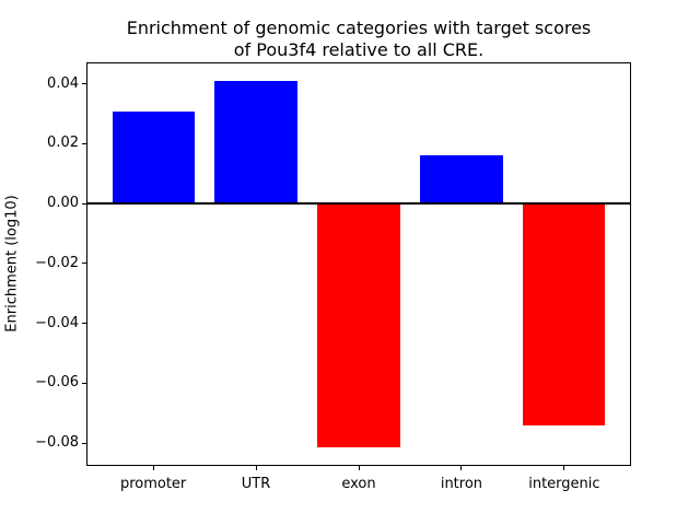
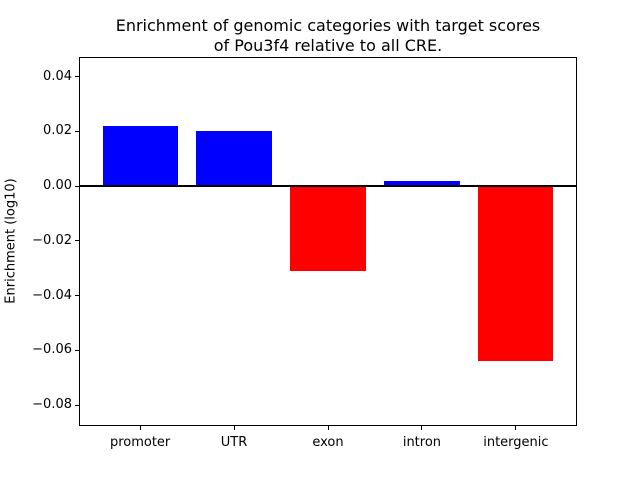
promoter: 0.031 -> 0.022
UTR: 0.041 -> 0.020
exon: -0.082 -> -0.031
intron: 0.016 -> 0.002
intergenic: -0.074 -> -0.064
